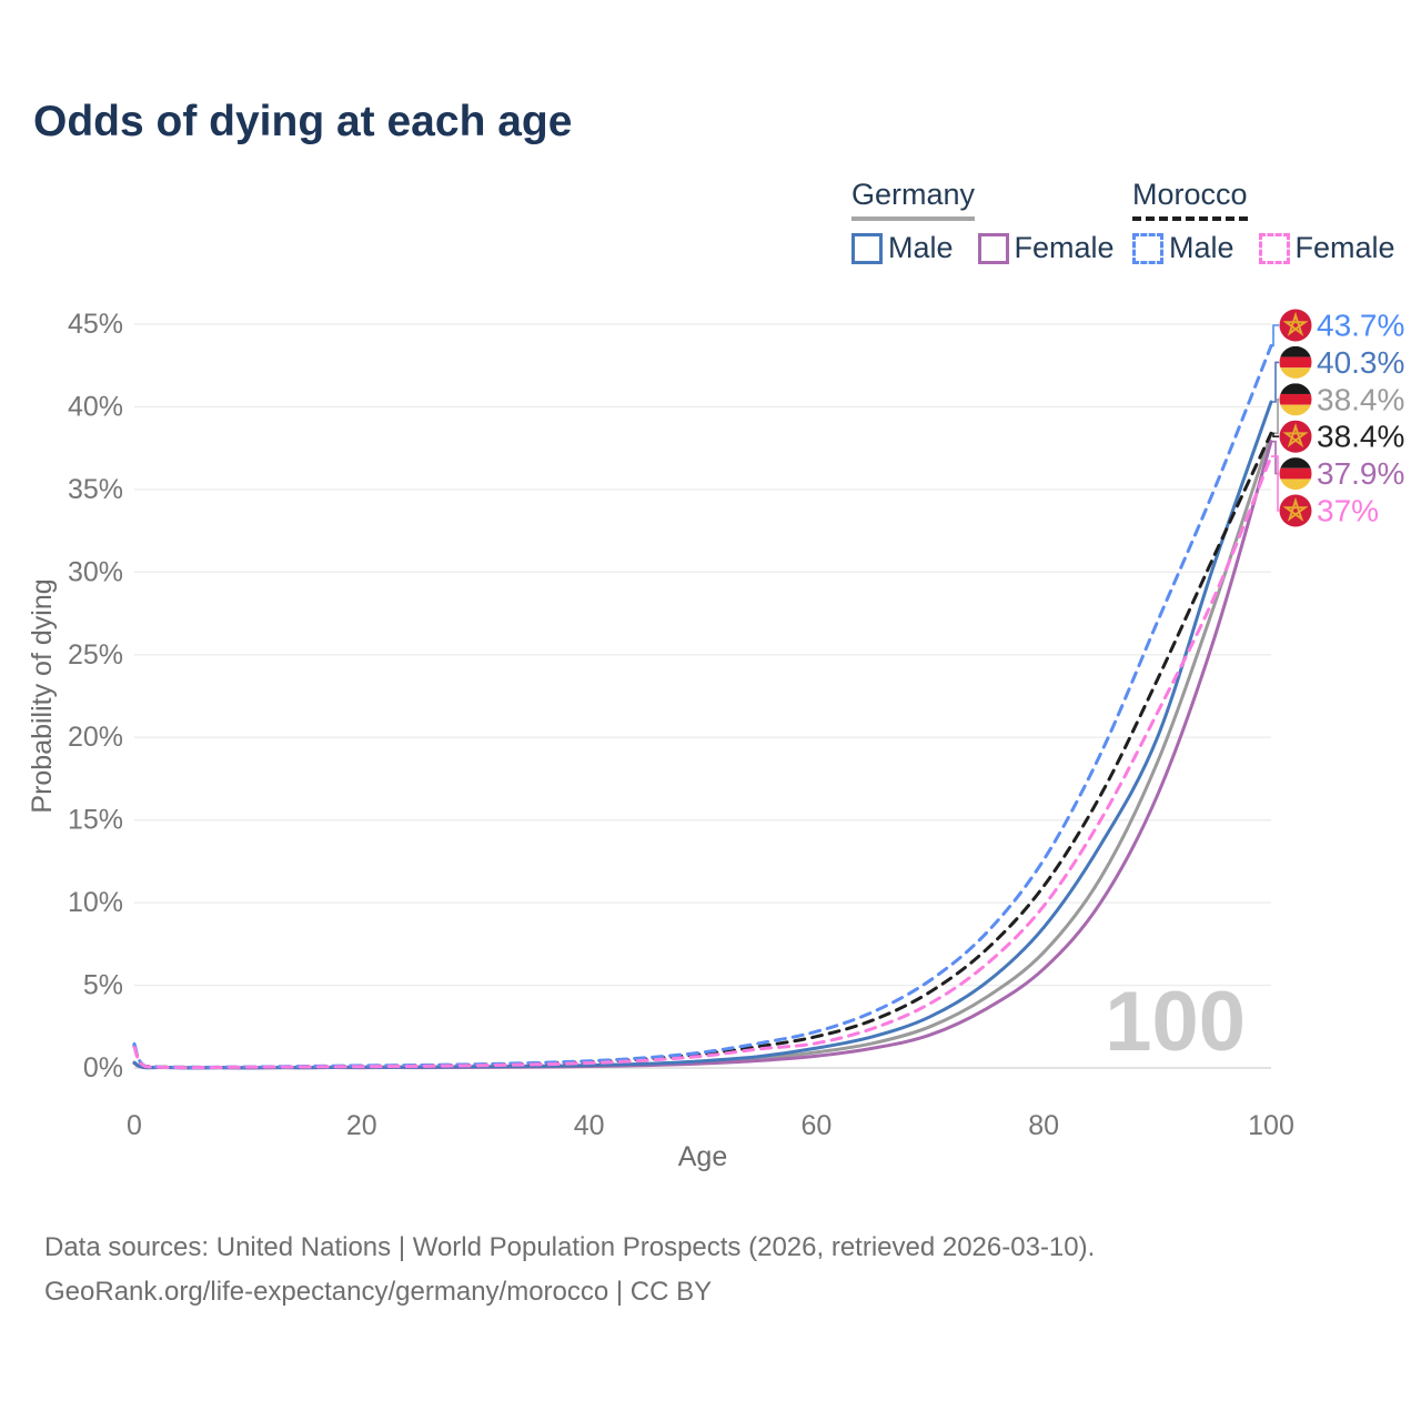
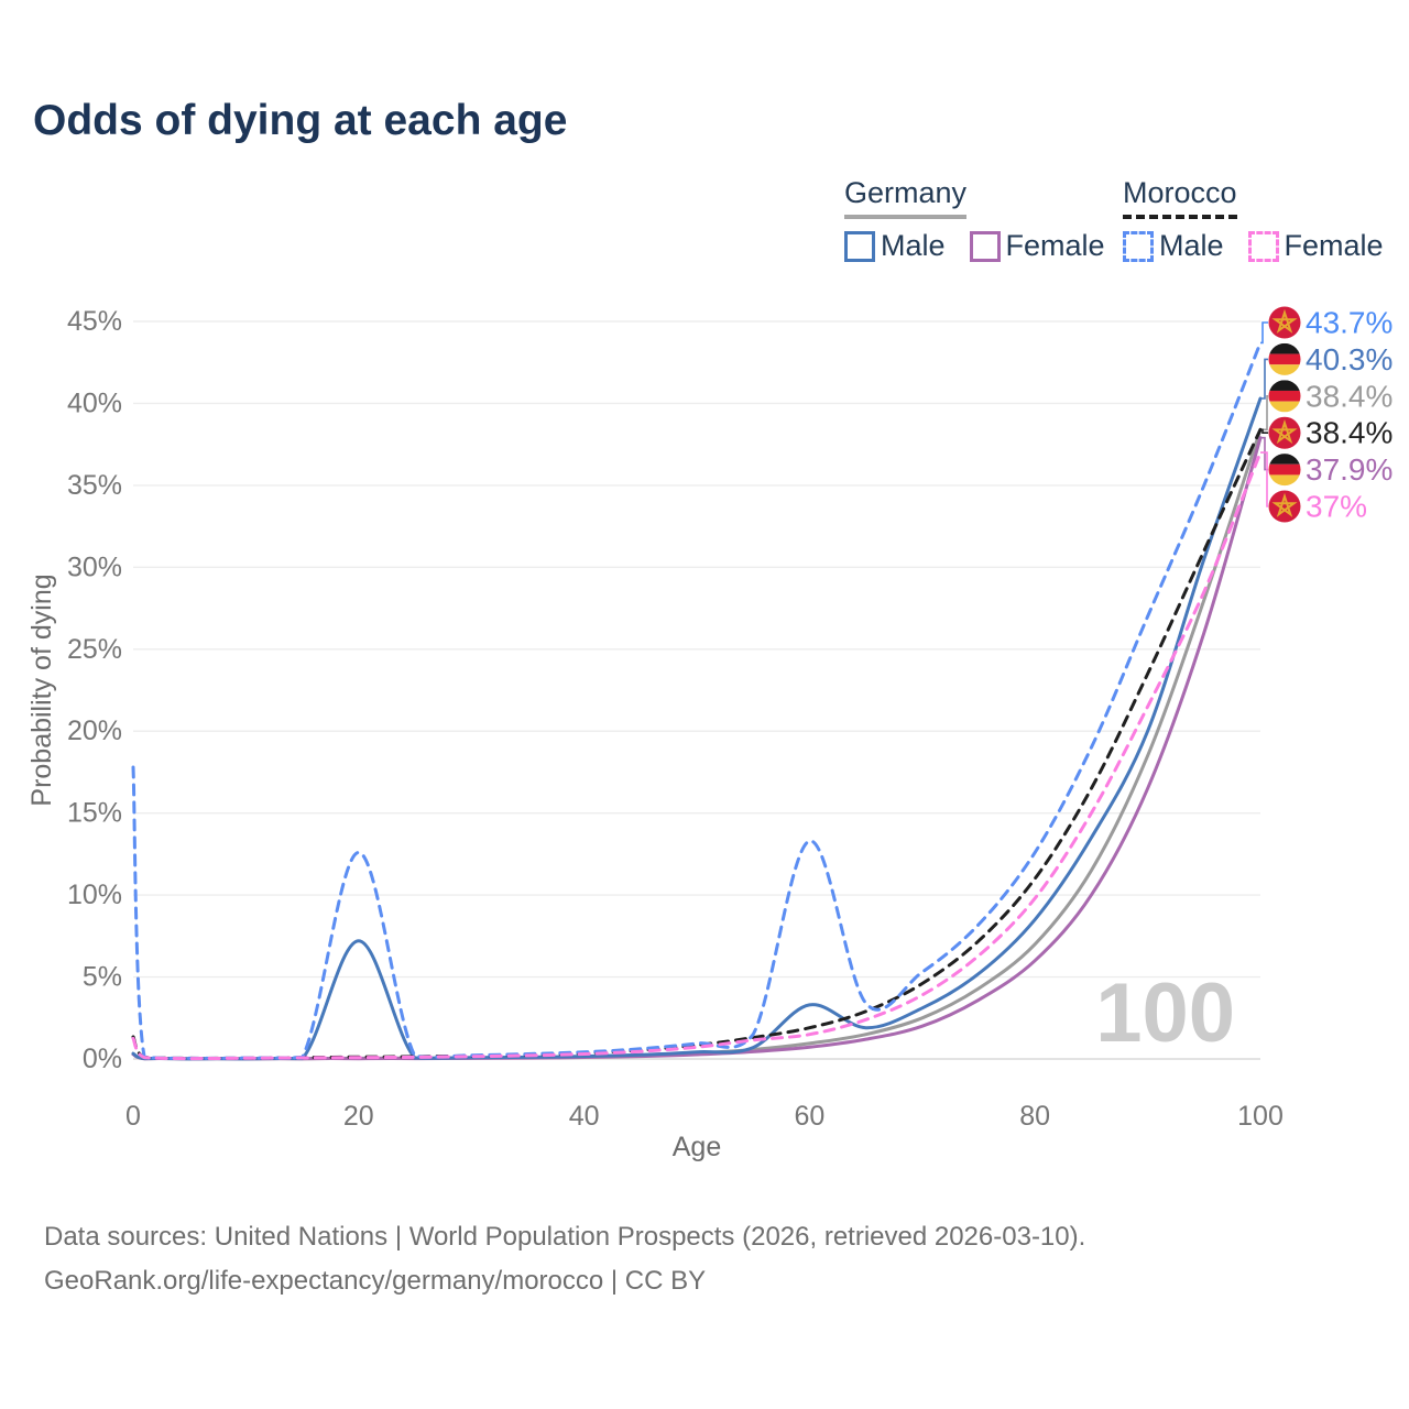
Morocco Male/0: 1.4% -> 17.8%
Germany Male/20: 0.1% -> 7.2%
Morocco Male/20: 0.1% -> 12.6%
Germany Male/60: 1.2% -> 3.3%
Morocco Male/60: 2.2% -> 13.3%
